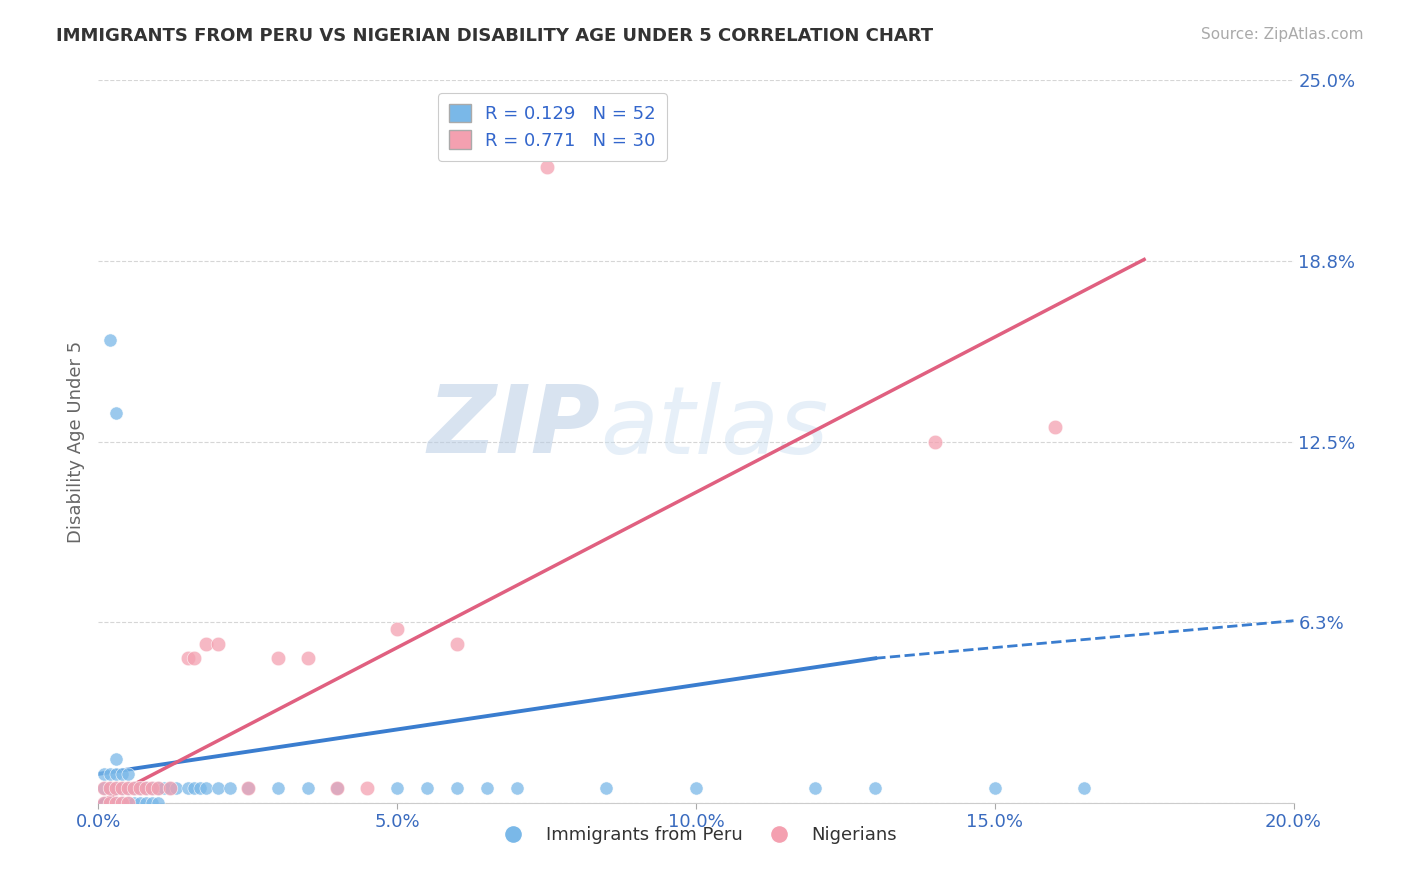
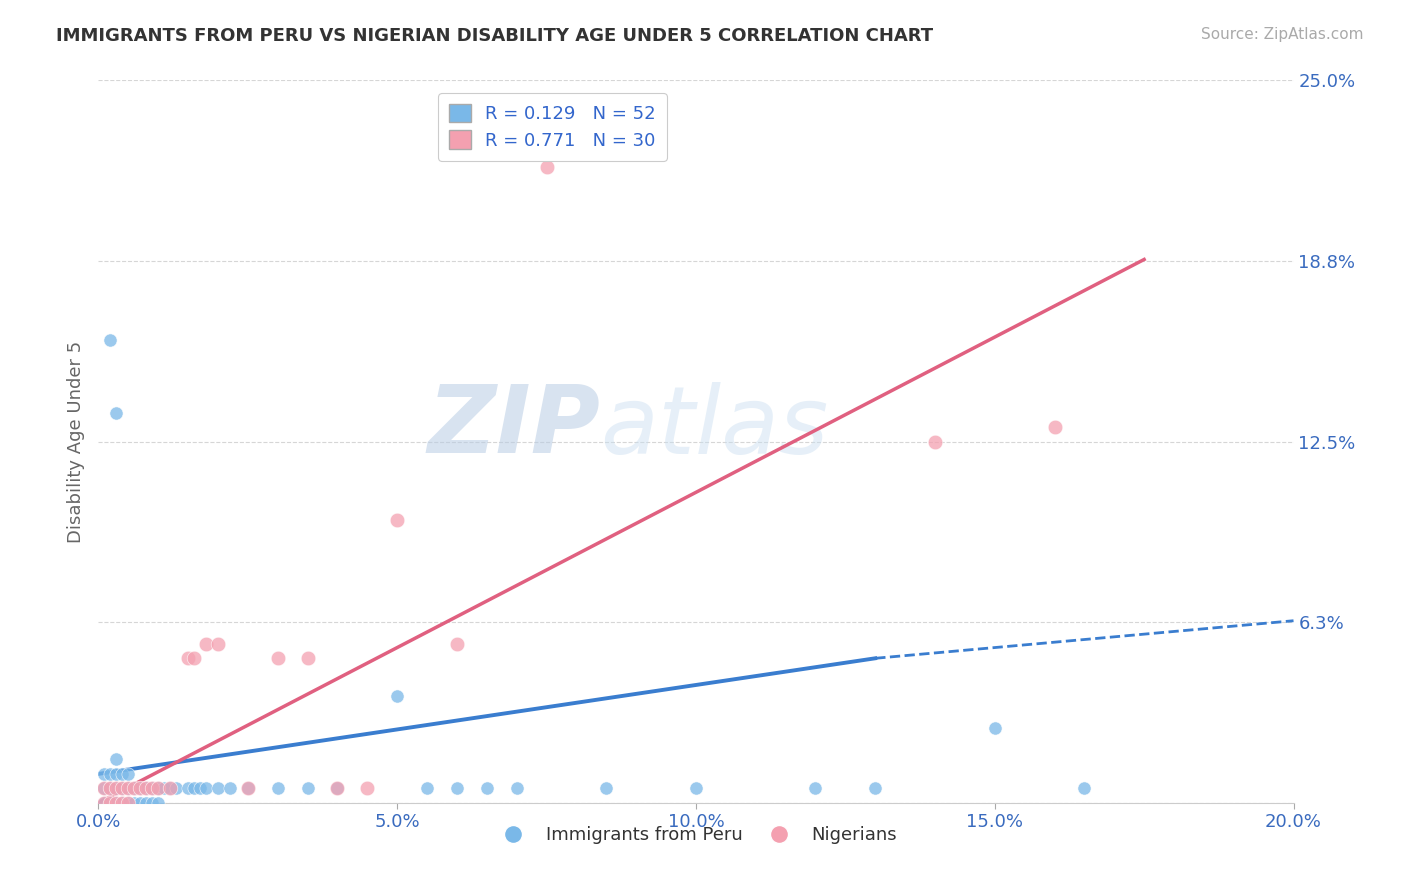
Immigrants from Peru/5.0%: 0.5% -> 3.7%
Nigerians/5.0%: 6.0% -> 9.8%
Immigrants from Peru/15.0%: 0.5% -> 2.6%
